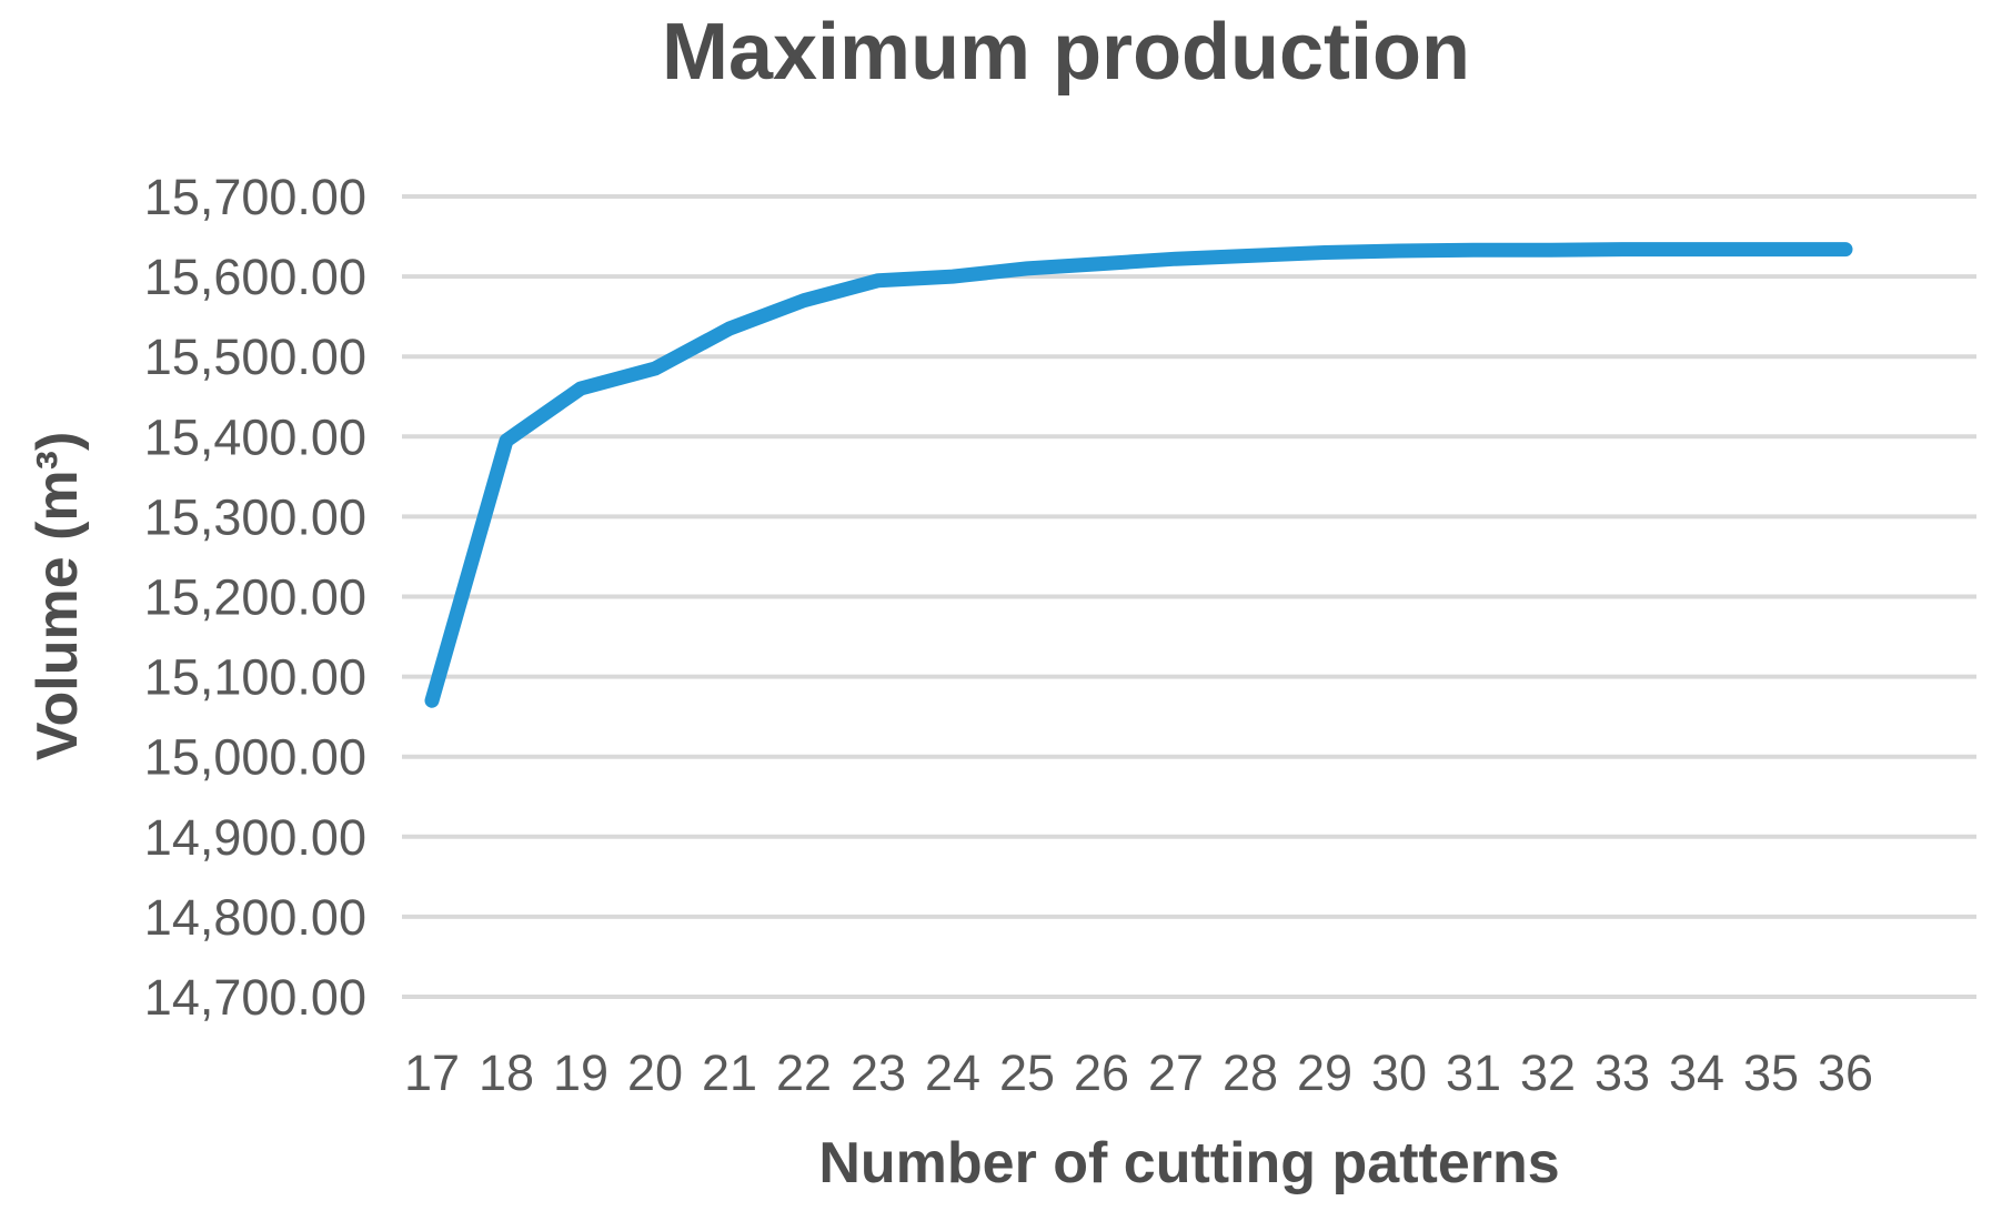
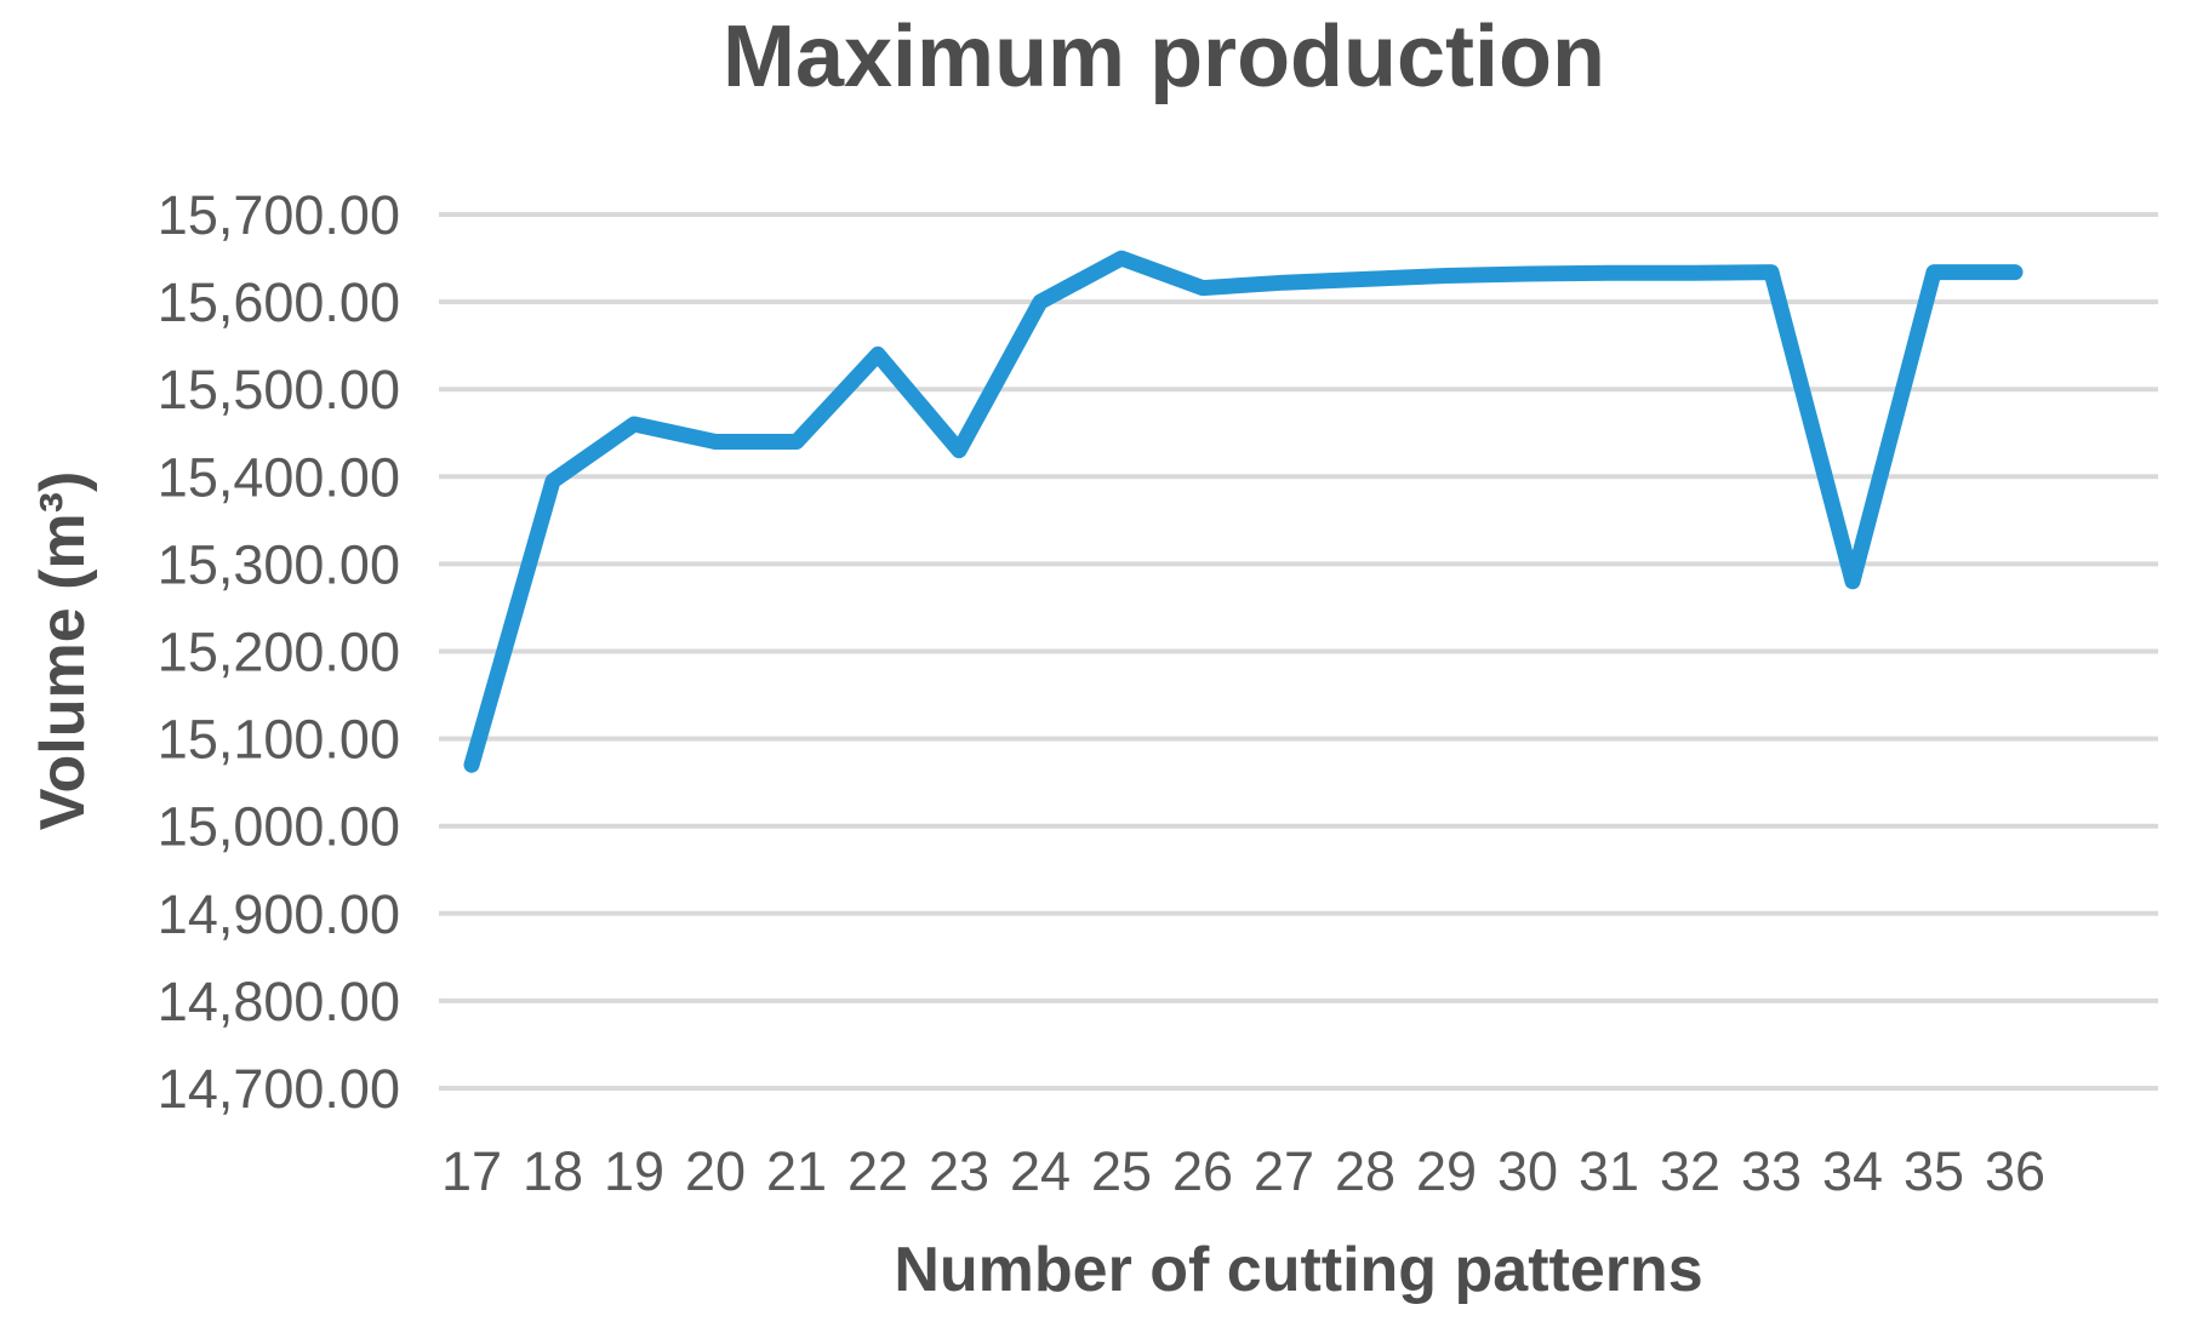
20: 15480 -> 15440
21: 15540 -> 15440
22: 15570 -> 15540
23: 15600 -> 15430
25: 15610 -> 15650
34: 15630 -> 15280
